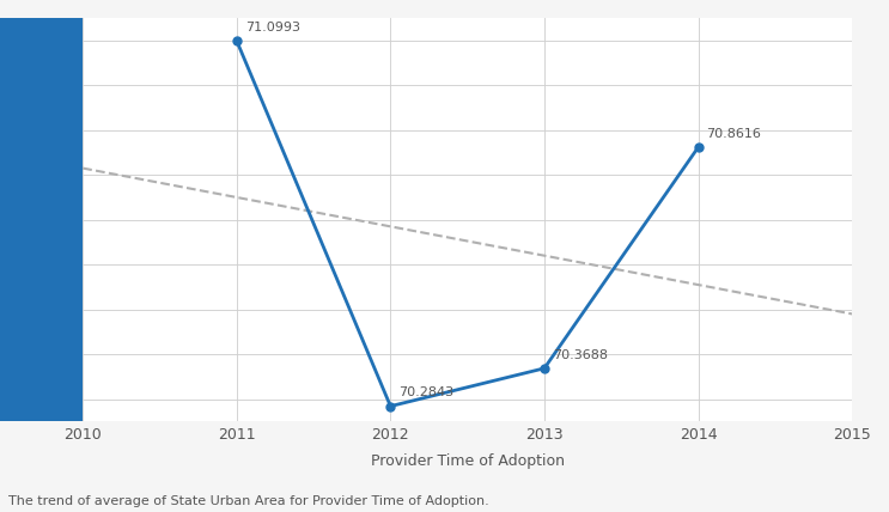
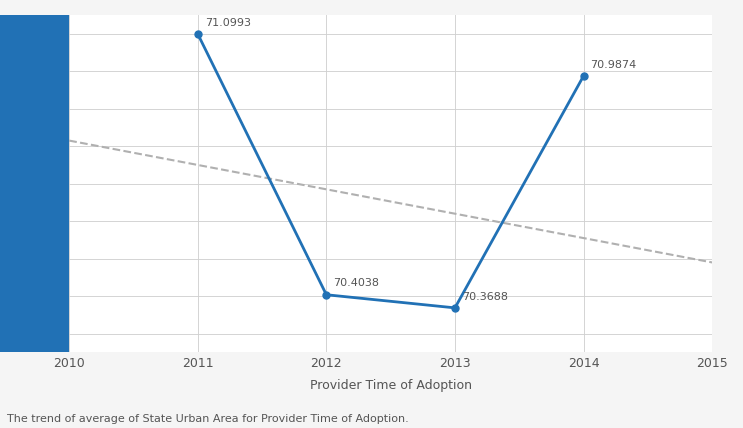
2012: 70.2843 -> 70.4038
2014: 70.8616 -> 70.9874
